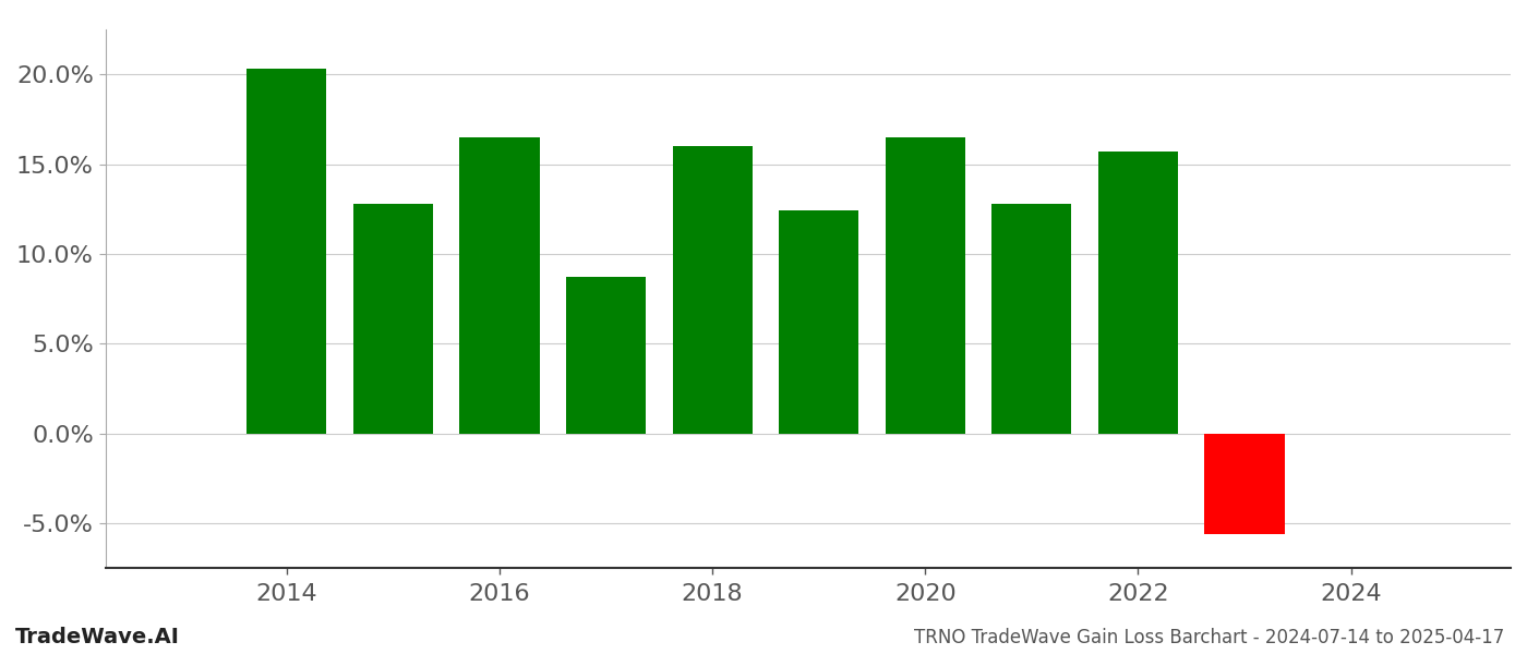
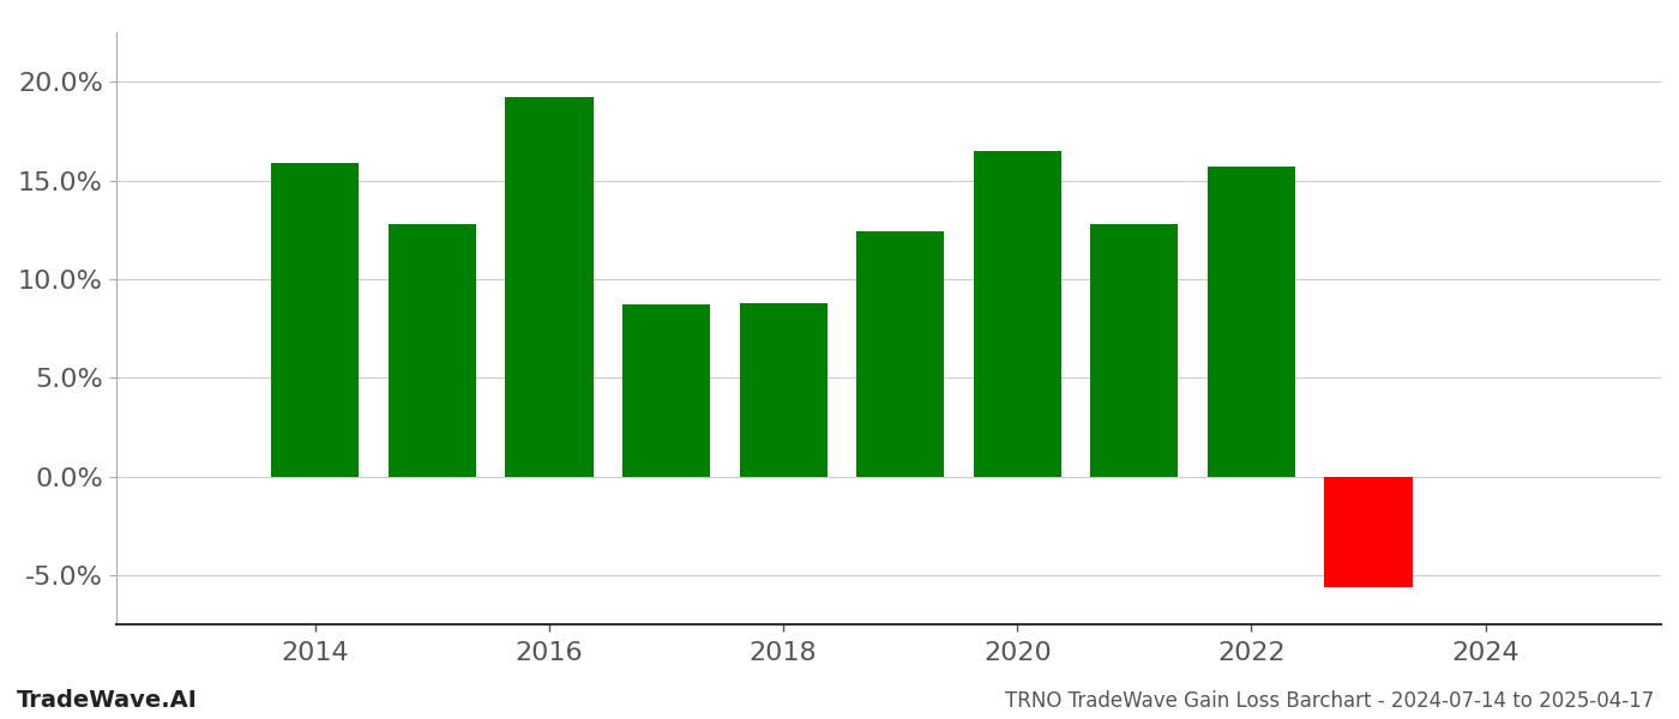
2014: 20.3% -> 15.9%
2016: 16.5% -> 19.2%
2018: 16.0% -> 8.8%
